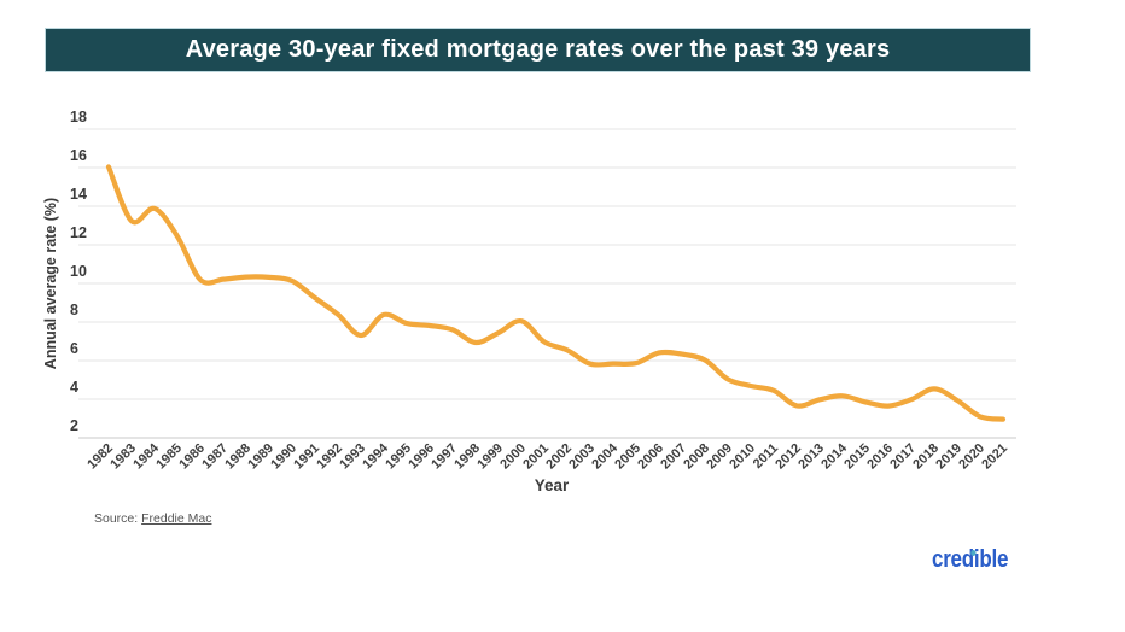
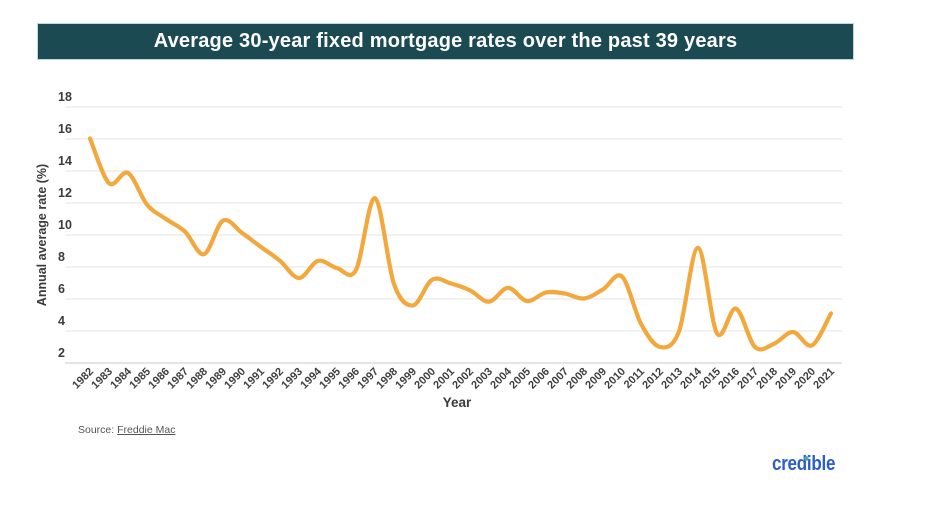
1985: 12.4 -> 11.9
1986: 10.2 -> 11.0
1988: 10.3 -> 8.8
1989: 10.3 -> 10.9
1997: 7.6 -> 12.3
1999: 7.4 -> 5.6
2000: 8.1 -> 7.2
2004: 5.8 -> 6.7
2009: 5.0 -> 6.6
2010: 4.7 -> 7.4
2012: 3.7 -> 3.0
2014: 4.2 -> 9.2
2016: 3.6 -> 5.4
2017: 4.0 -> 3.0
2018: 4.5 -> 3.2
2021: 3.0 -> 5.1
